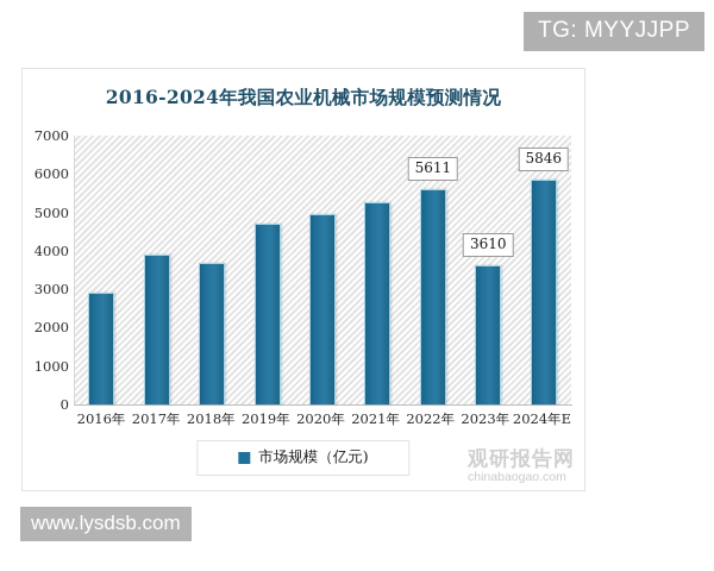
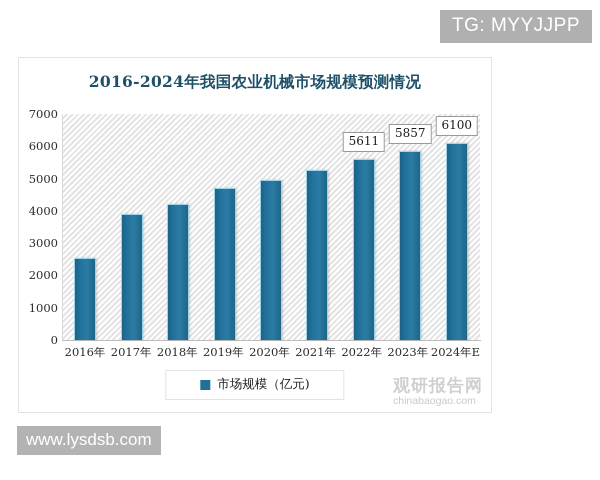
2016年: 2900 -> 2500
2018年: 3700 -> 4200
2023年: 3610 -> 5857
2024年E: 5846 -> 6100
